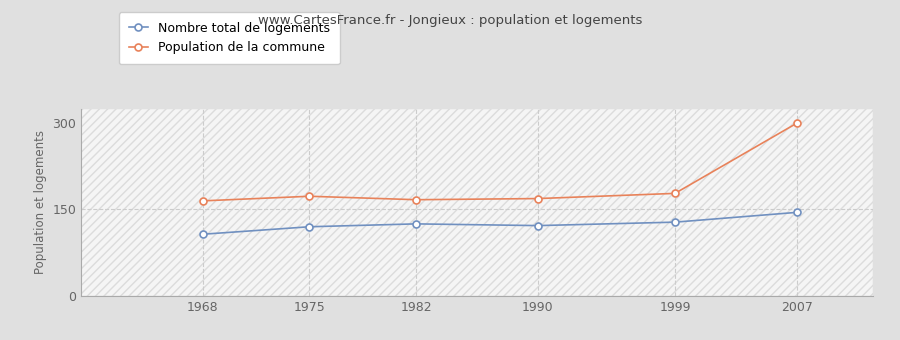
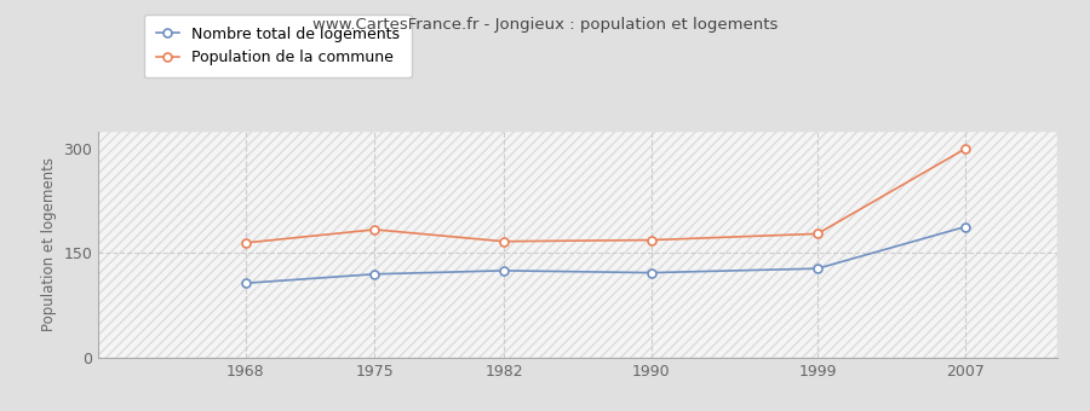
Population de la commune/1975: 173 -> 184
Nombre total de logements/2007: 145 -> 188
